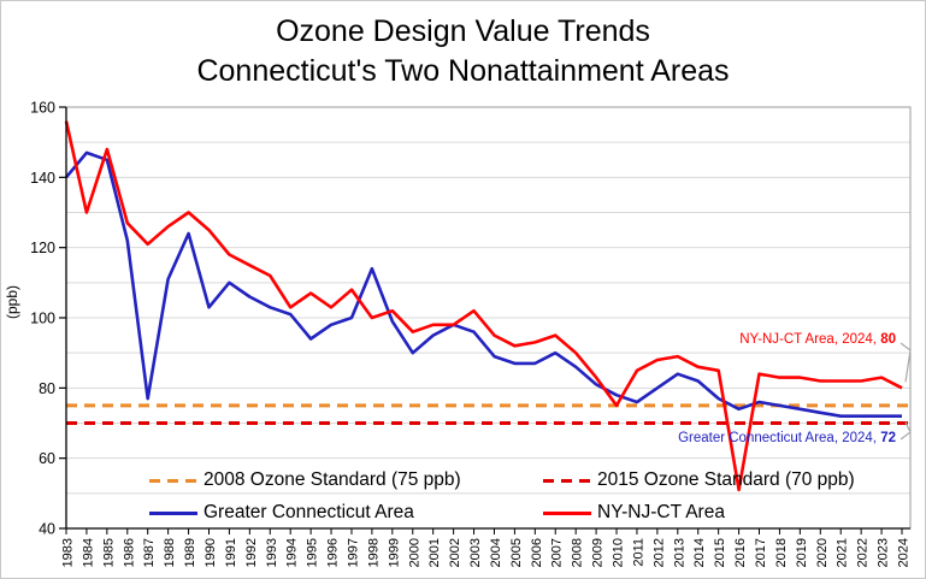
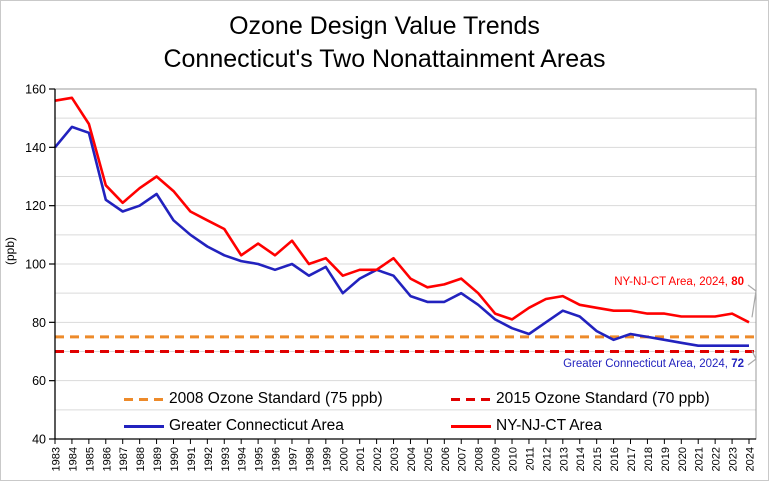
NY-NJ-CT Area/1984: 130 -> 157
Greater Connecticut Area/1987: 77 -> 118
Greater Connecticut Area/1988: 111 -> 120
Greater Connecticut Area/1990: 103 -> 115
Greater Connecticut Area/1995: 94 -> 100
Greater Connecticut Area/1998: 114 -> 96
NY-NJ-CT Area/2010: 75 -> 81
NY-NJ-CT Area/2016: 51 -> 84
